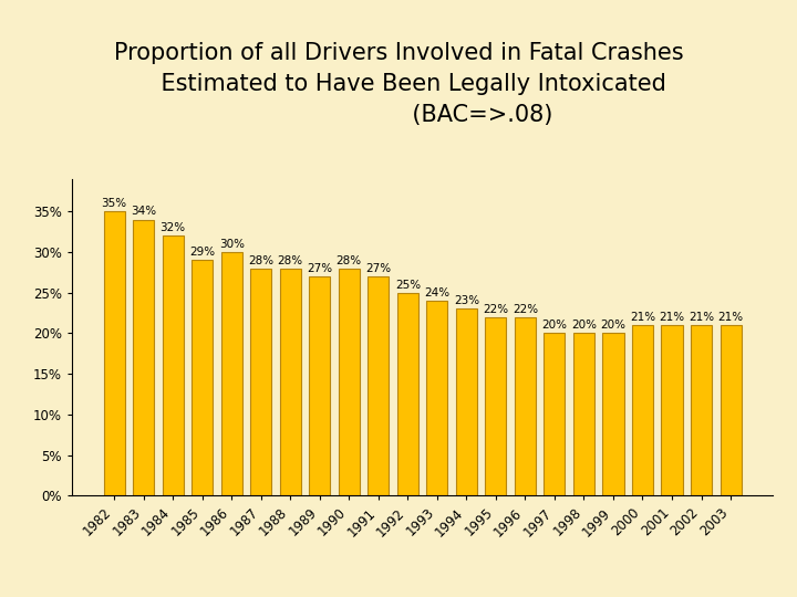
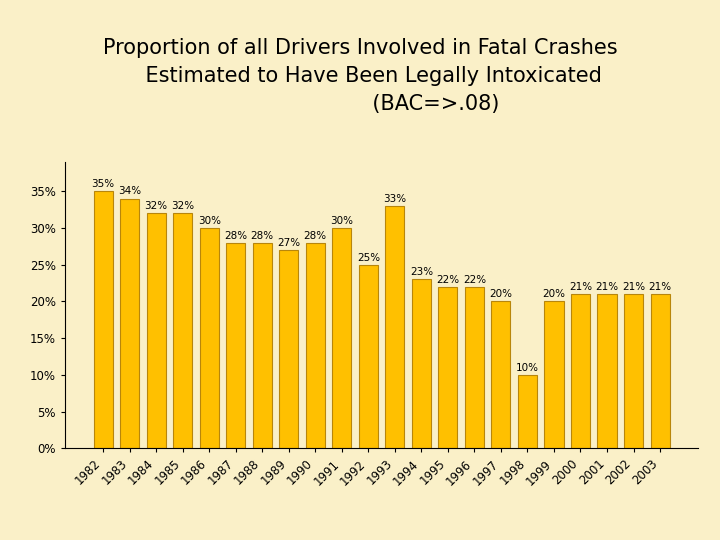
1985: 29% -> 32%
1991: 27% -> 30%
1993: 24% -> 33%
1998: 20% -> 10%
